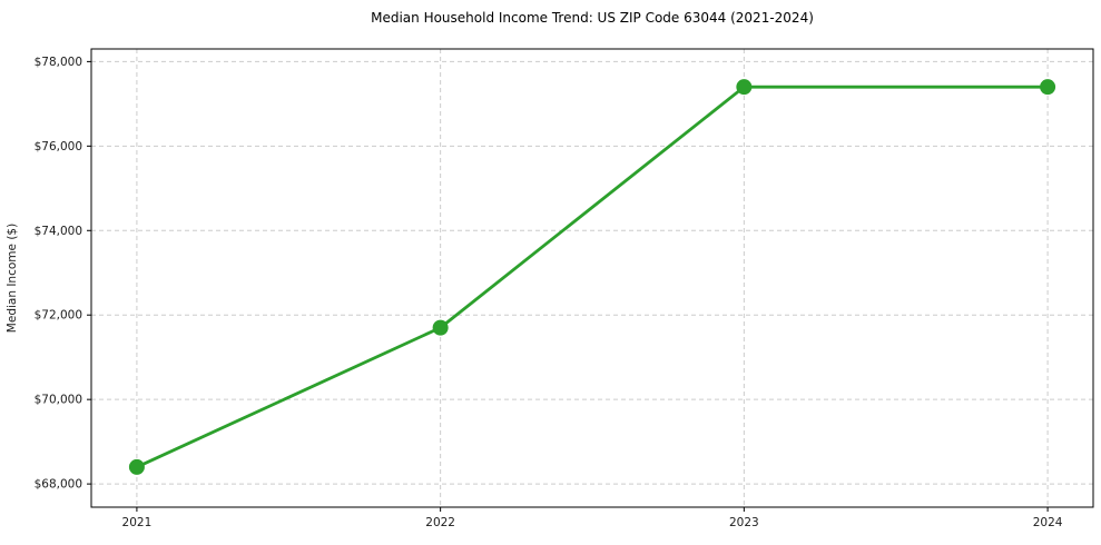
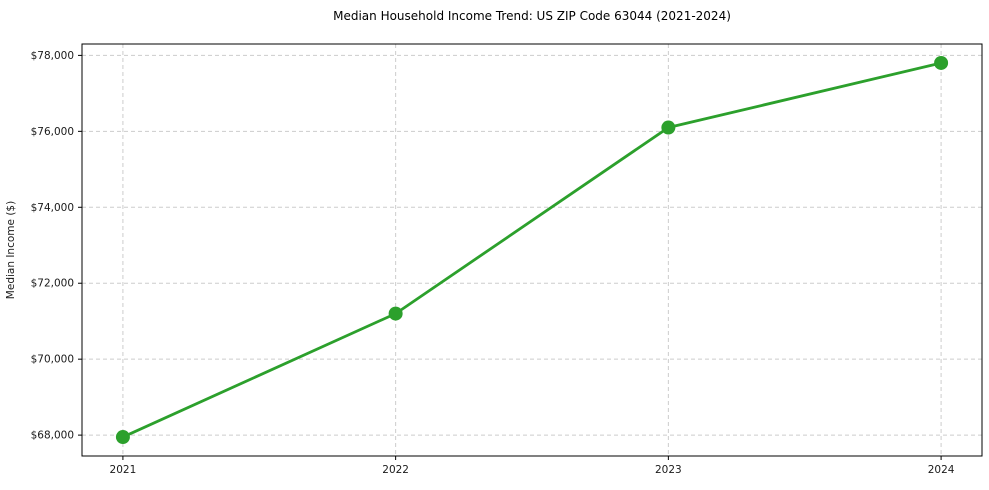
2021: $68400 -> $68000
2022: $71700 -> $71200
2023: $77400 -> $76100
2024: $77400 -> $77800
